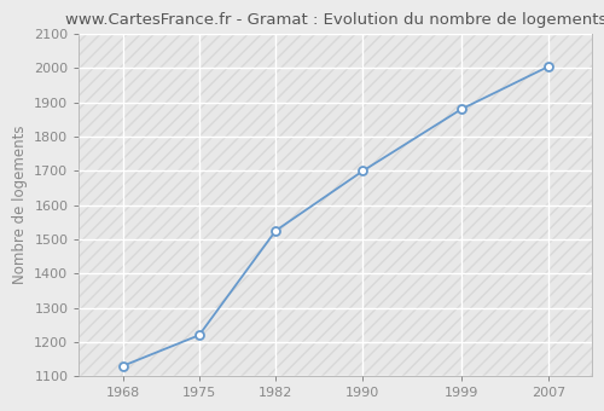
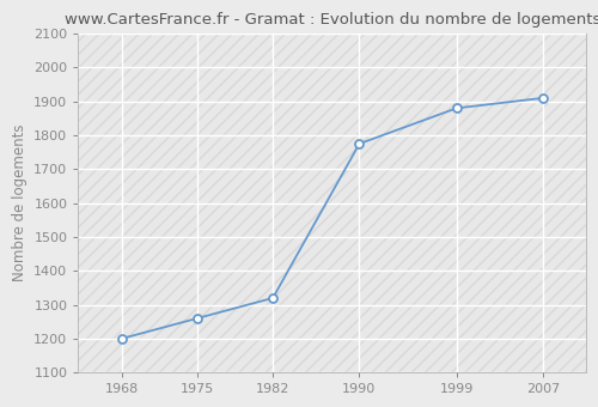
1968: 1130 -> 1200
1975: 1220 -> 1260
1982: 1525 -> 1320
1990: 1700 -> 1775
2007: 2005 -> 1910
